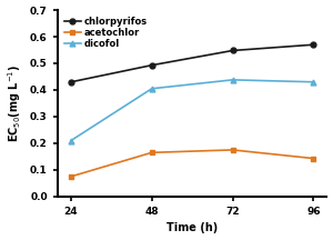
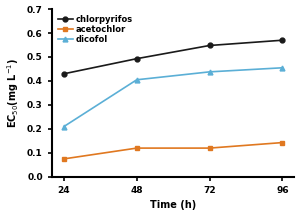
acetochlor/48: 0.165 -> 0.120
acetochlor/72: 0.175 -> 0.120
dicofol/96: 0.430 -> 0.455
